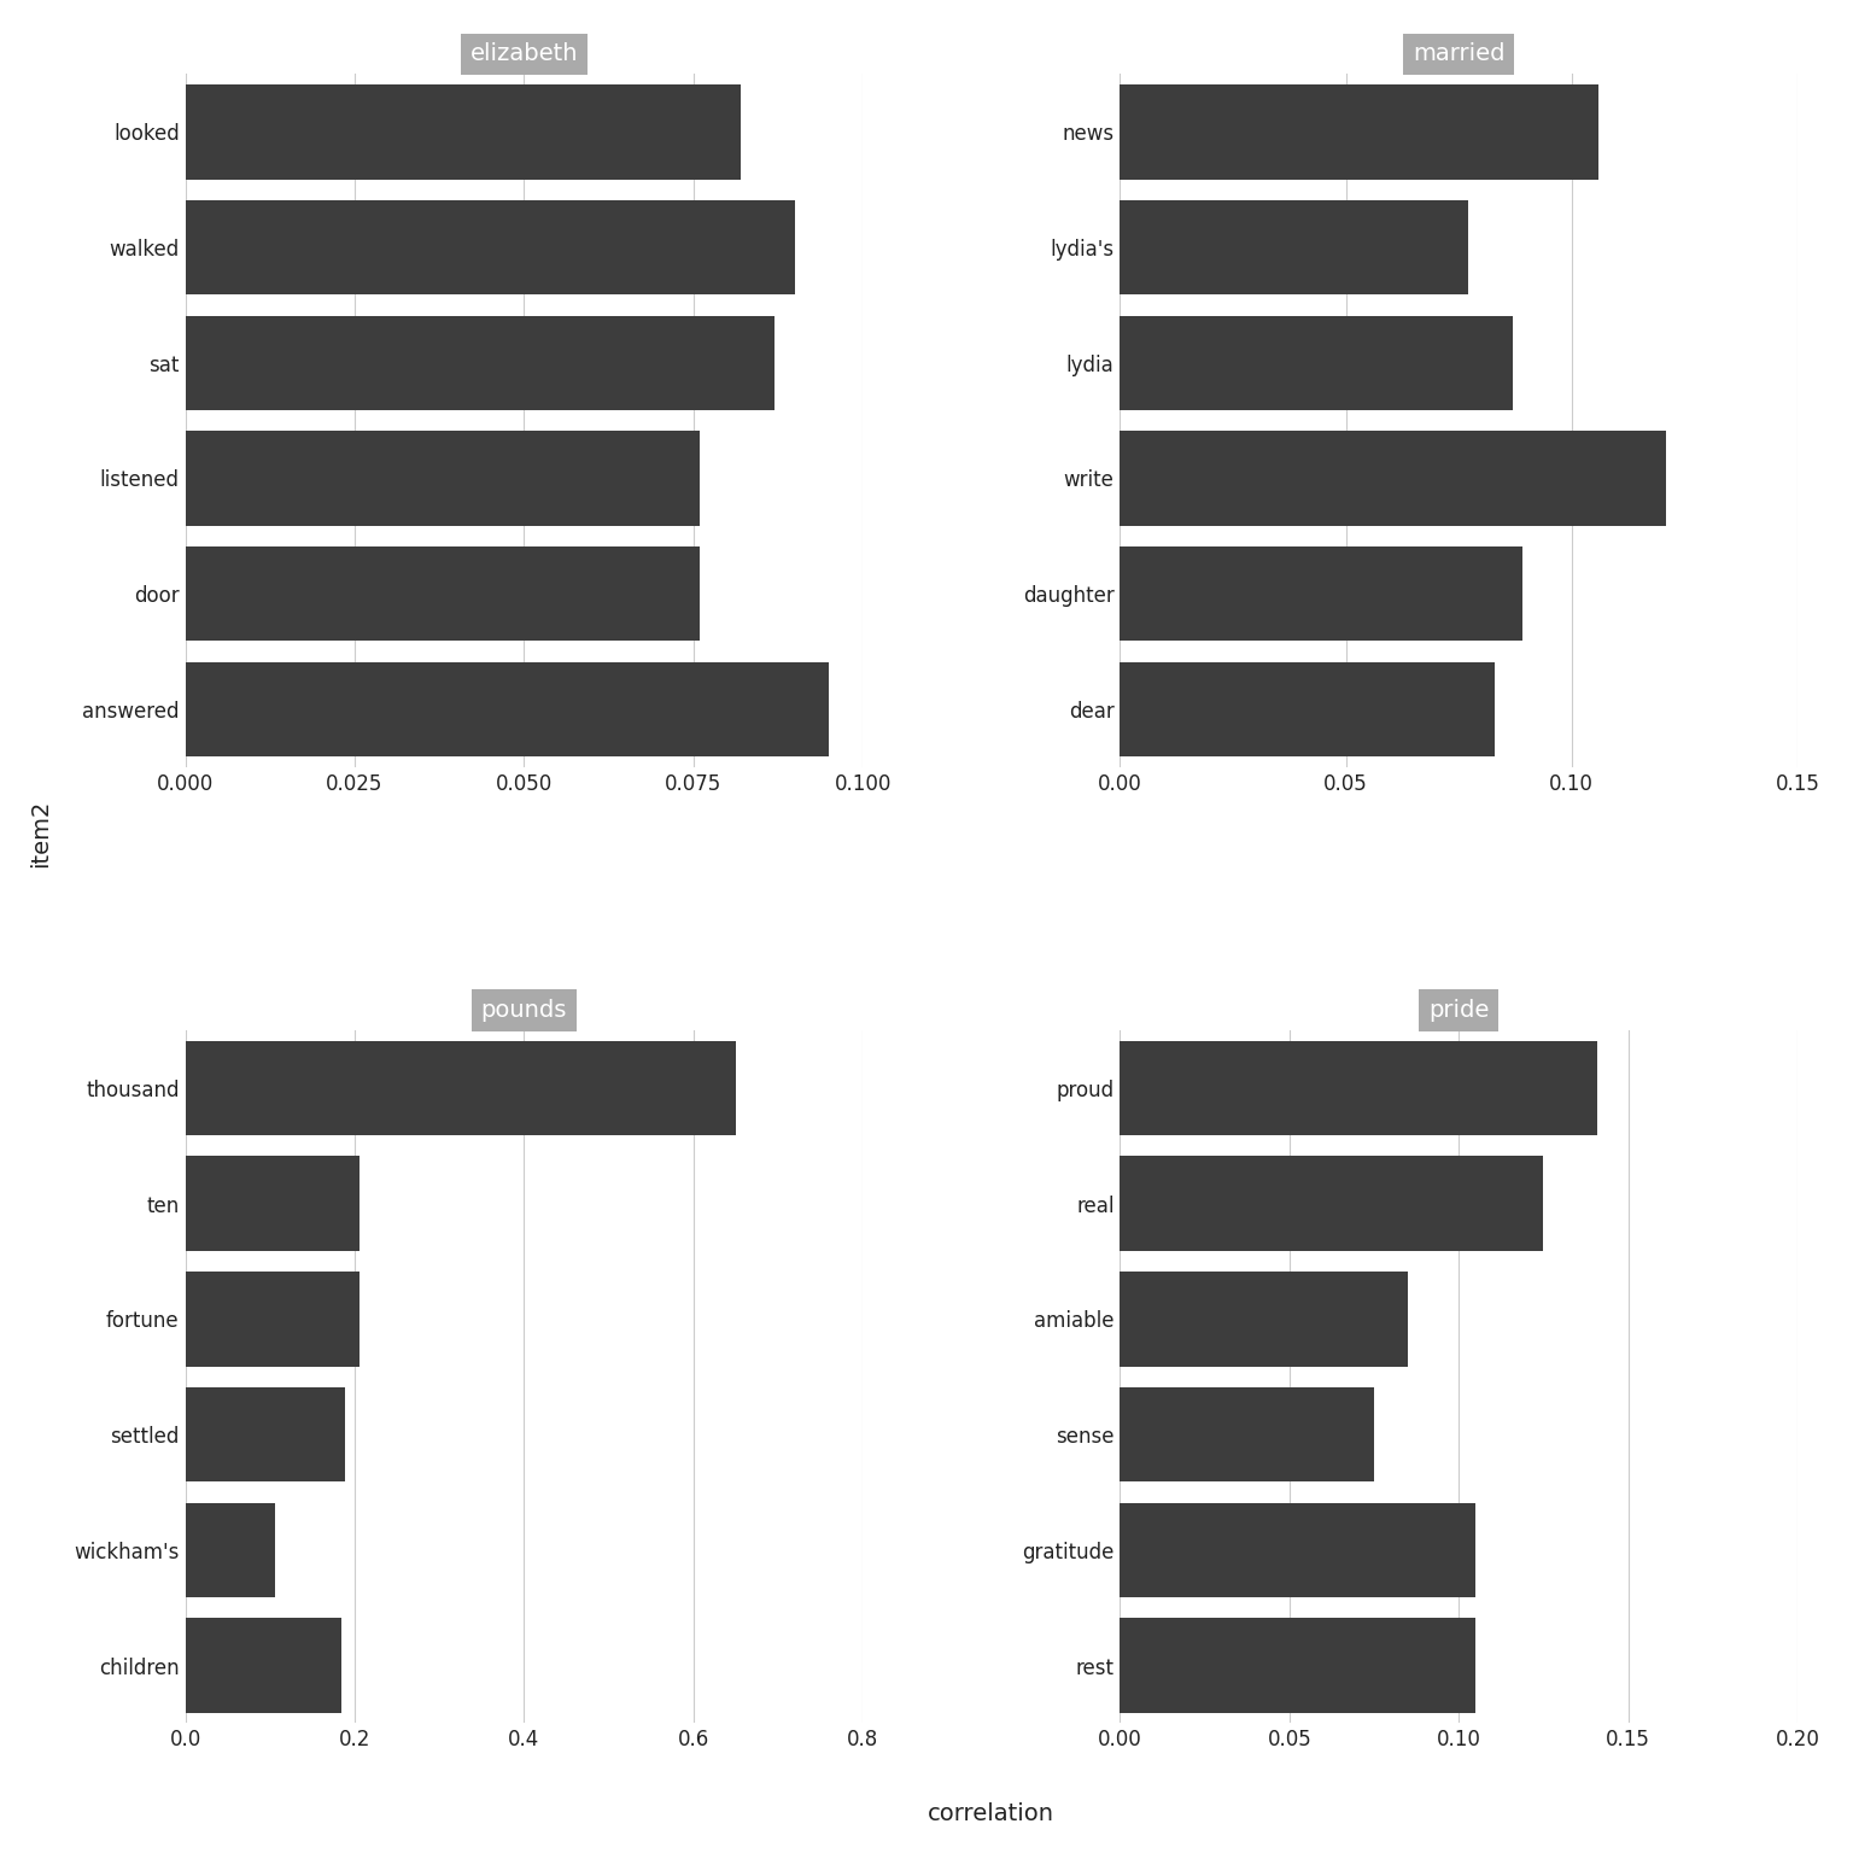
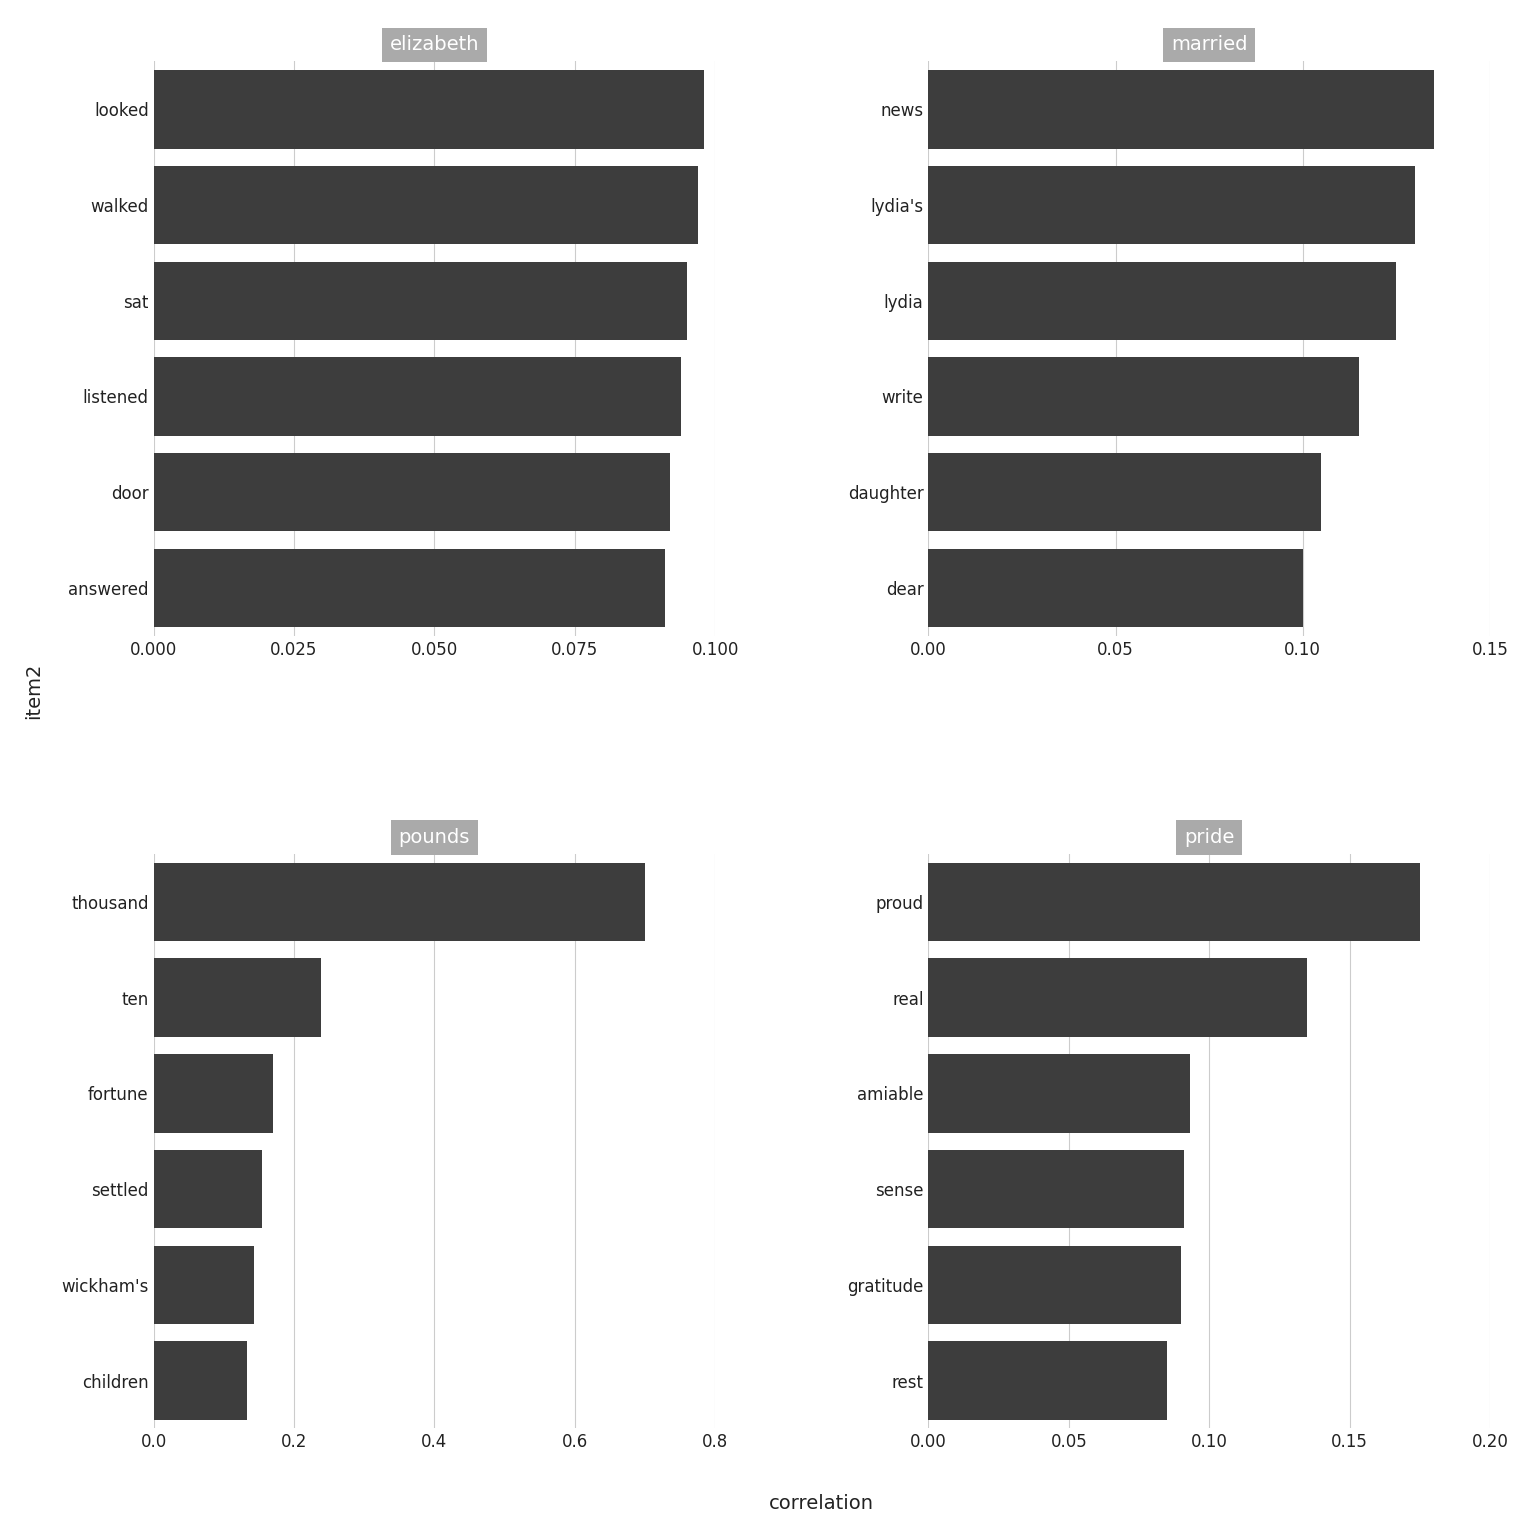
elizabeth/looked: 0.082 -> 0.098
elizabeth/walked: 0.090 -> 0.097
elizabeth/sat: 0.087 -> 0.095
elizabeth/listened: 0.076 -> 0.094
elizabeth/door: 0.076 -> 0.092
elizabeth/answered: 0.095 -> 0.091
married/news: 0.106 -> 0.135
married/lydia's: 0.077 -> 0.130
married/lydia: 0.087 -> 0.125
married/write: 0.121 -> 0.115
married/daughter: 0.089 -> 0.105
married/dear: 0.083 -> 0.100
pounds/thousand: 0.650 -> 0.700
pounds/ten: 0.206 -> 0.238
pounds/fortune: 0.206 -> 0.170
pounds/settled: 0.188 -> 0.155
pounds/wickham's: 0.106 -> 0.143
pounds/children: 0.184 -> 0.133
pride/proud: 0.141 -> 0.175
pride/real: 0.125 -> 0.135
pride/amiable: 0.085 -> 0.093
pride/sense: 0.075 -> 0.091
pride/gratitude: 0.105 -> 0.090
pride/rest: 0.105 -> 0.085
